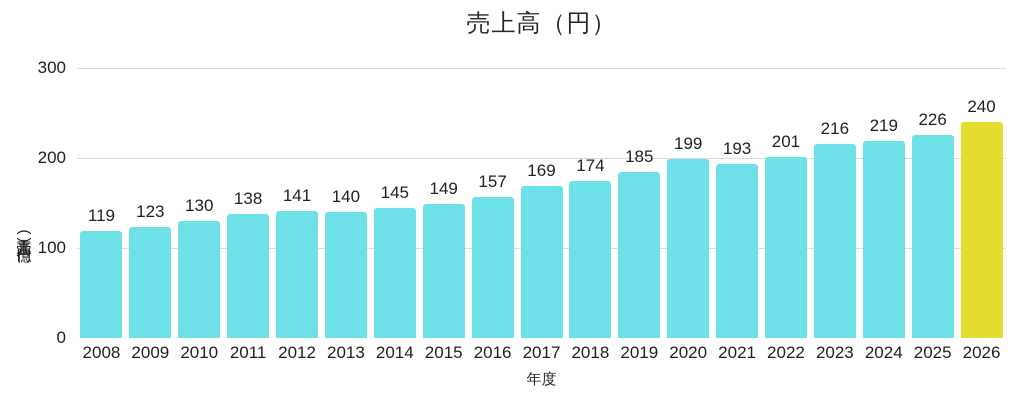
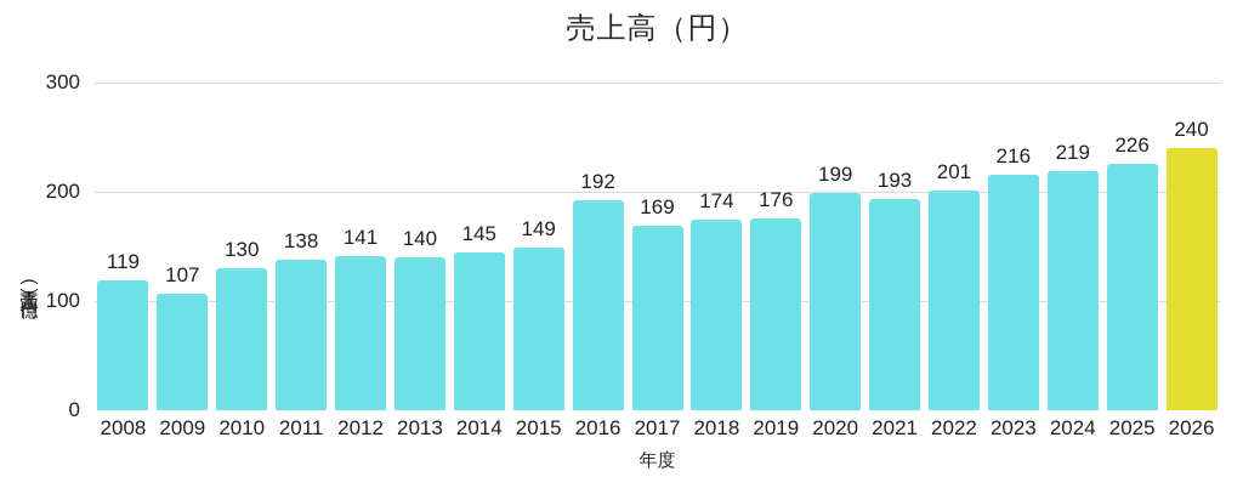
2009: 123 -> 107
2016: 157 -> 192
2019: 185 -> 176
